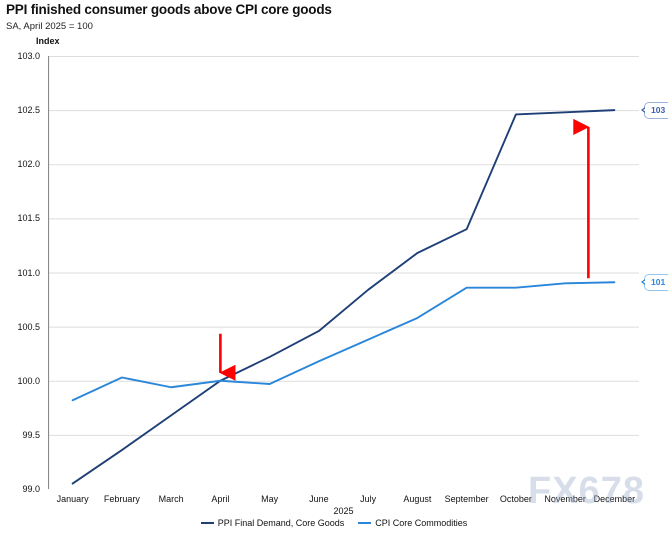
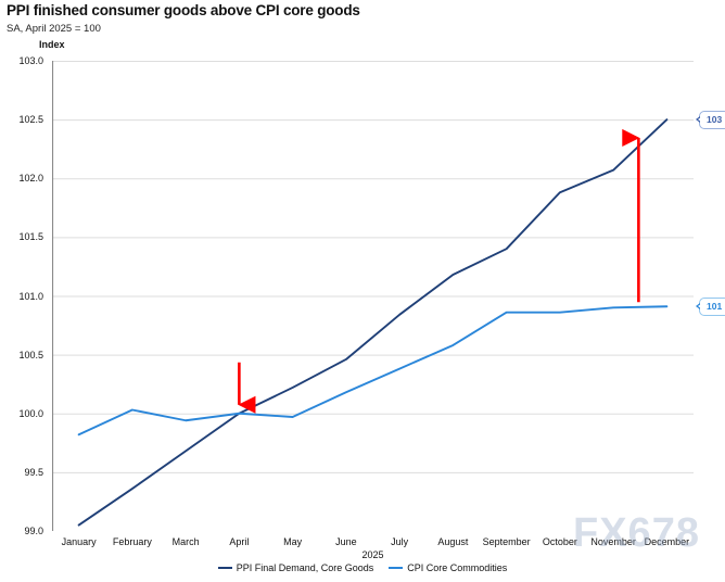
PPI Final Demand, Core Goods/October: 102.46 -> 101.88
PPI Final Demand, Core Goods/November: 102.48 -> 102.07
